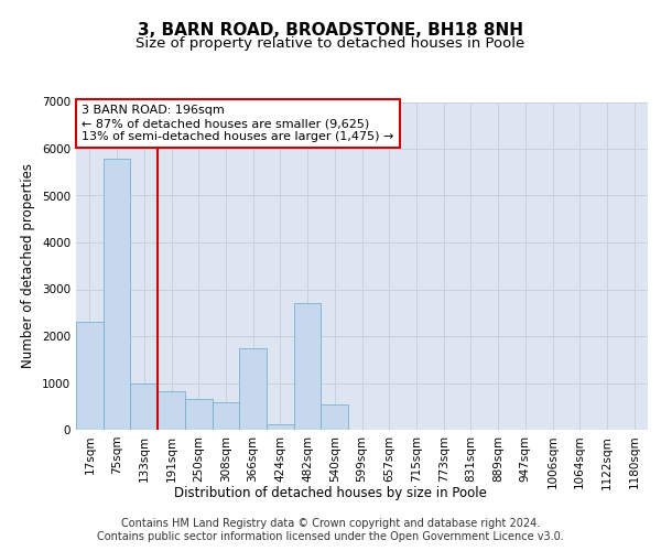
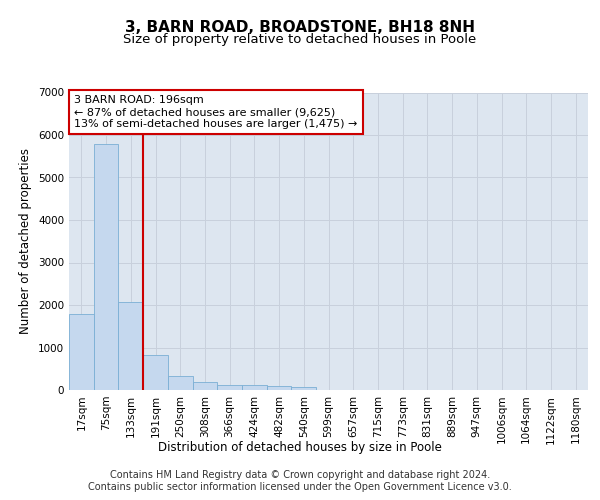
17sqm: 2300 -> 1780
133sqm: 1000 -> 2060
250sqm: 650 -> 340
308sqm: 600 -> 200
366sqm: 1750 -> 120
482sqm: 2700 -> 90
540sqm: 550 -> 70
